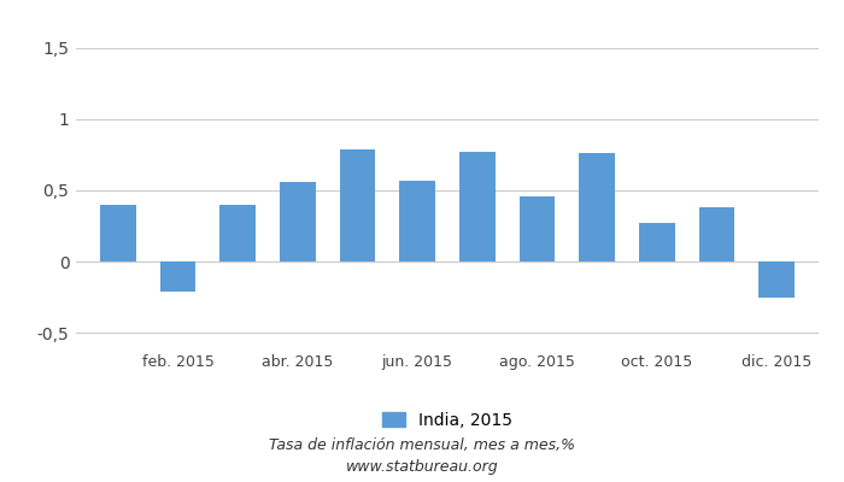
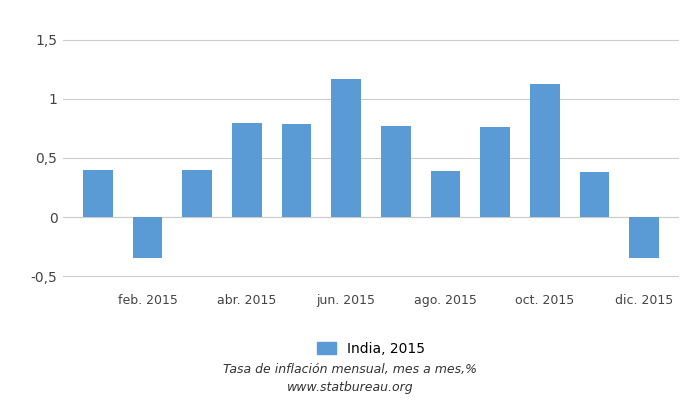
feb. 2015: -0,21 -> -0,35
abr. 2015: 0,56 -> 0,80
jun. 2015: 0,57 -> 1,17
ago. 2015: 0,46 -> 0,39
oct. 2015: 0,27 -> 1,13
dic. 2015: -0,25 -> -0,35
